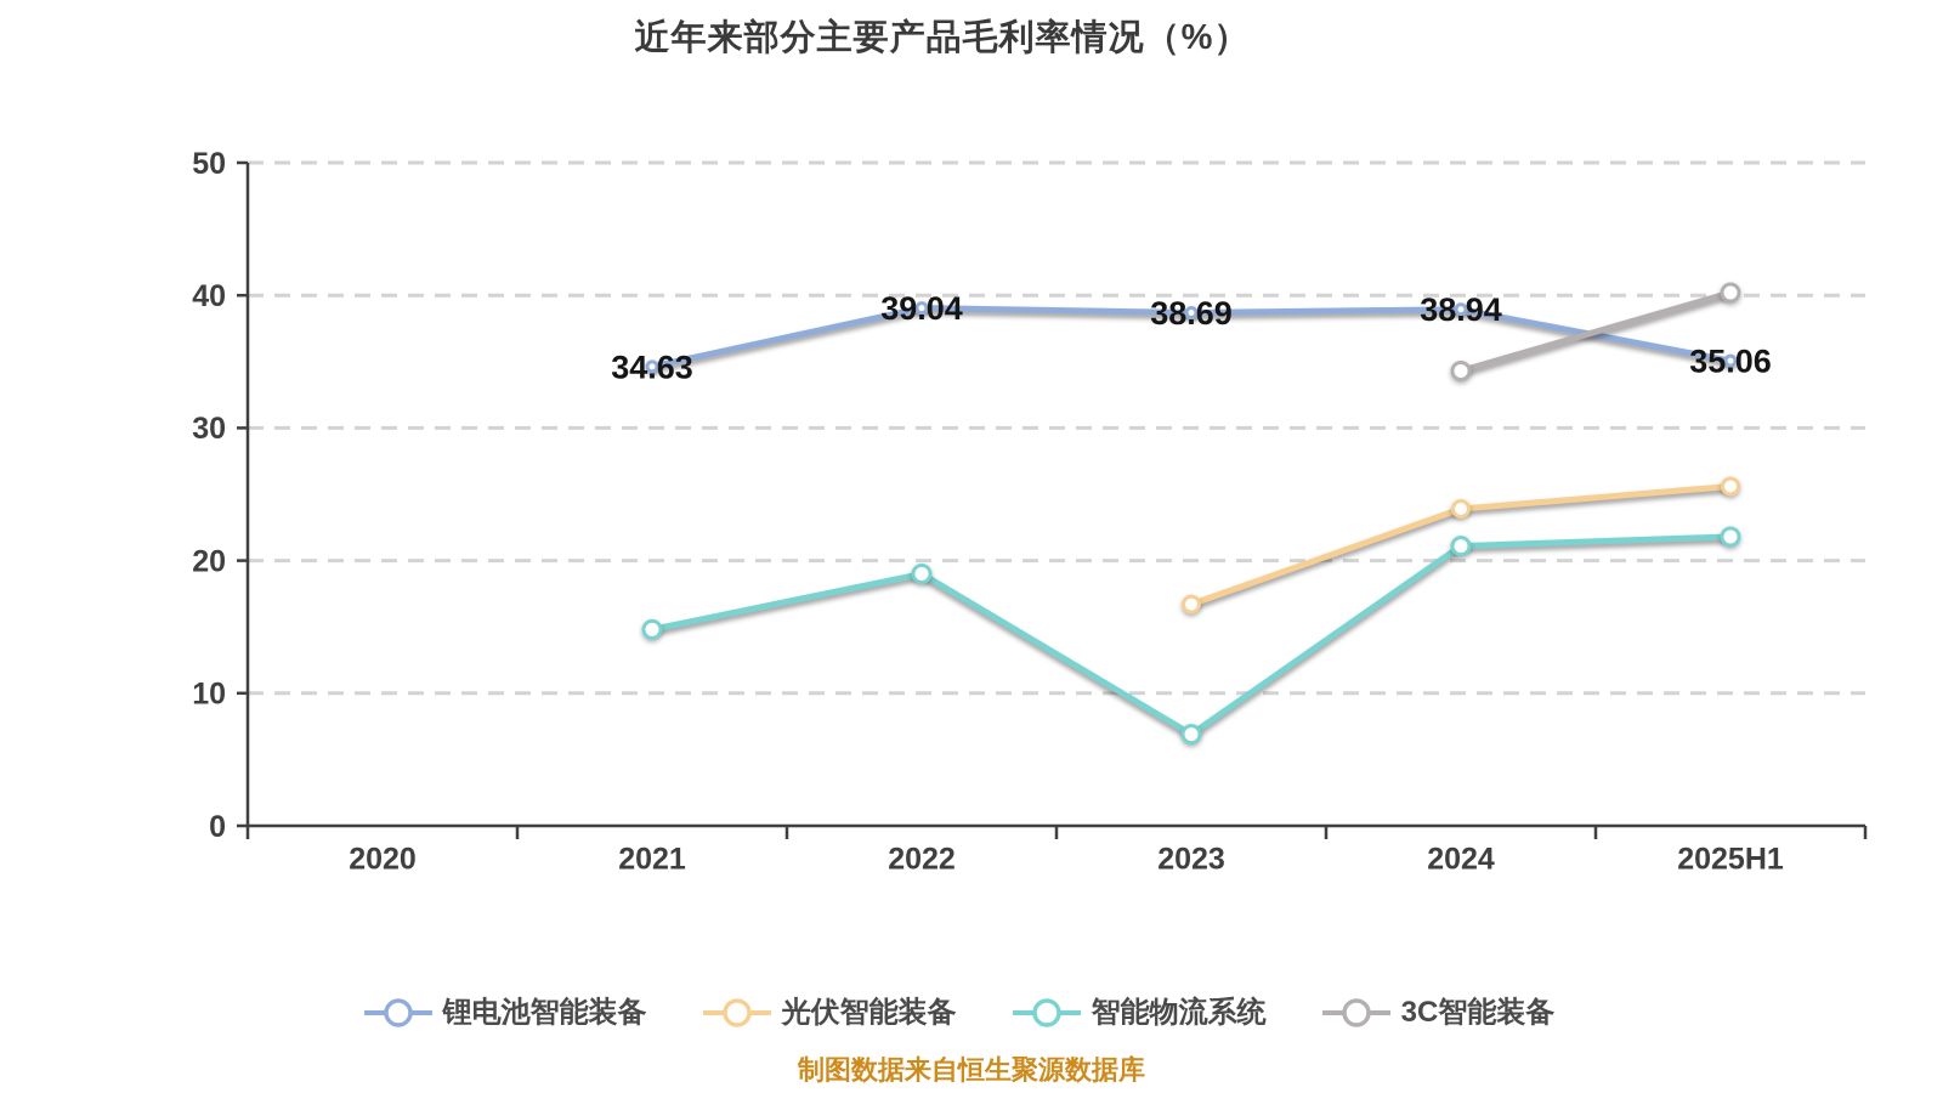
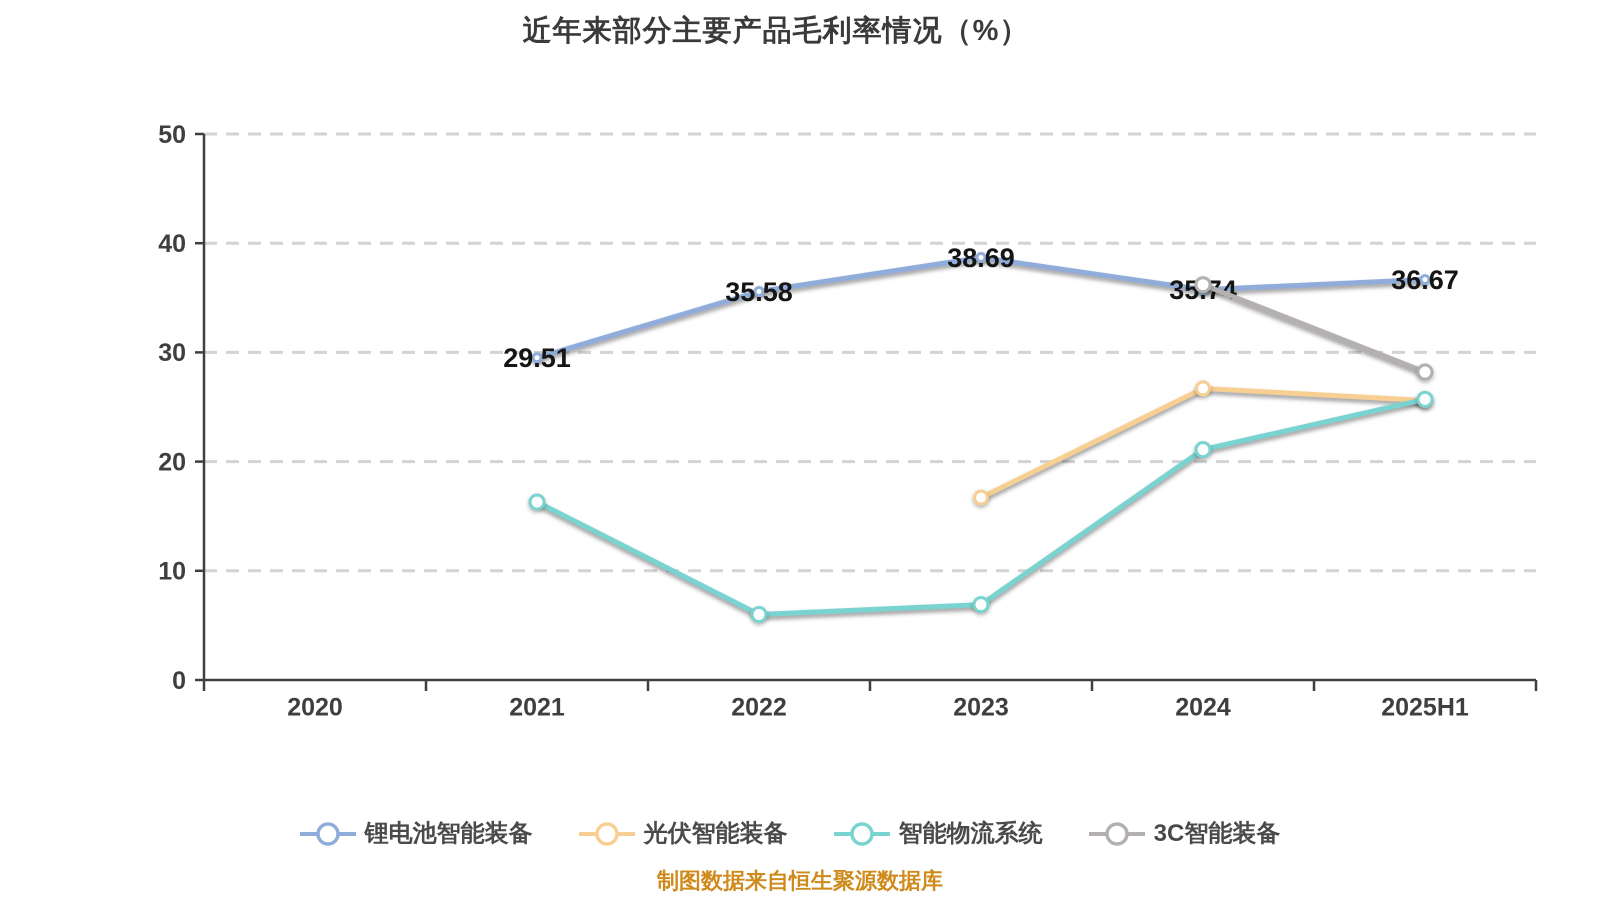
锂电池智能装备/2021: 34.63 -> 29.51
智能物流系统/2021: 14.8 -> 16.3
锂电池智能装备/2022: 39.04 -> 35.58
智能物流系统/2022: 19.0 -> 6.0
锂电池智能装备/2024: 38.94 -> 35.74
光伏智能装备/2024: 23.9 -> 26.7
3C智能装备/2024: 34.3 -> 36.2
锂电池智能装备/2025H1: 35.06 -> 36.67
智能物流系统/2025H1: 21.8 -> 25.7
3C智能装备/2025H1: 40.2 -> 28.2
